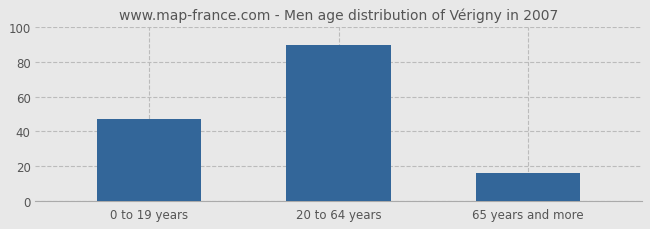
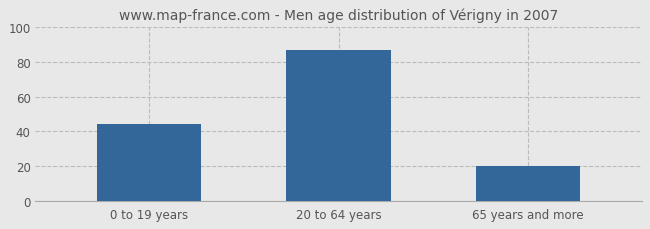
0 to 19 years: 47 -> 44
20 to 64 years: 90 -> 87
65 years and more: 16 -> 20
